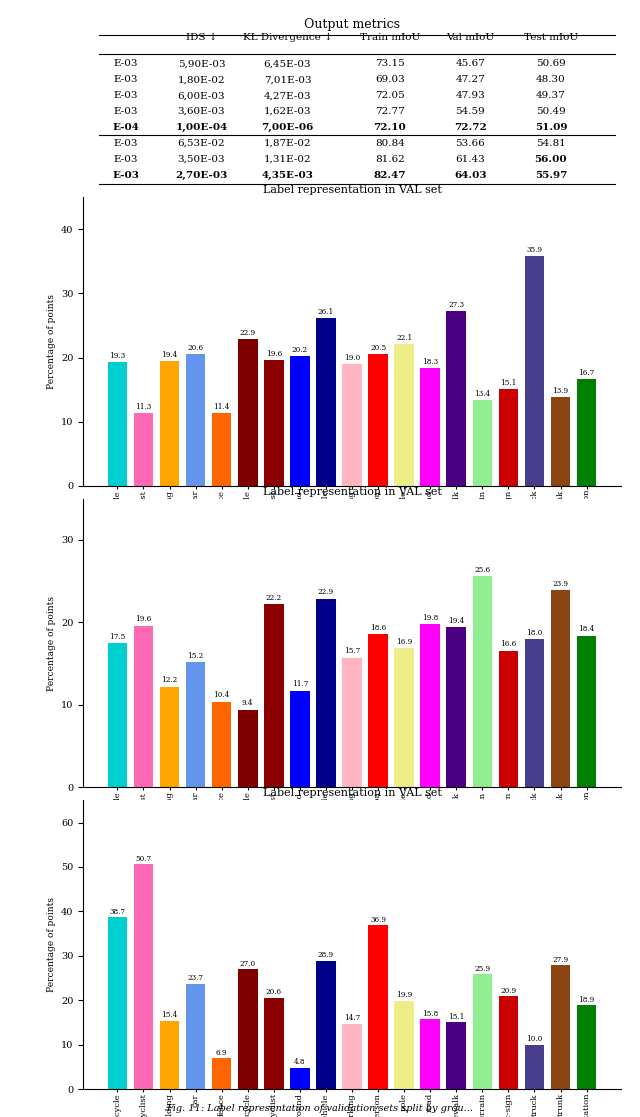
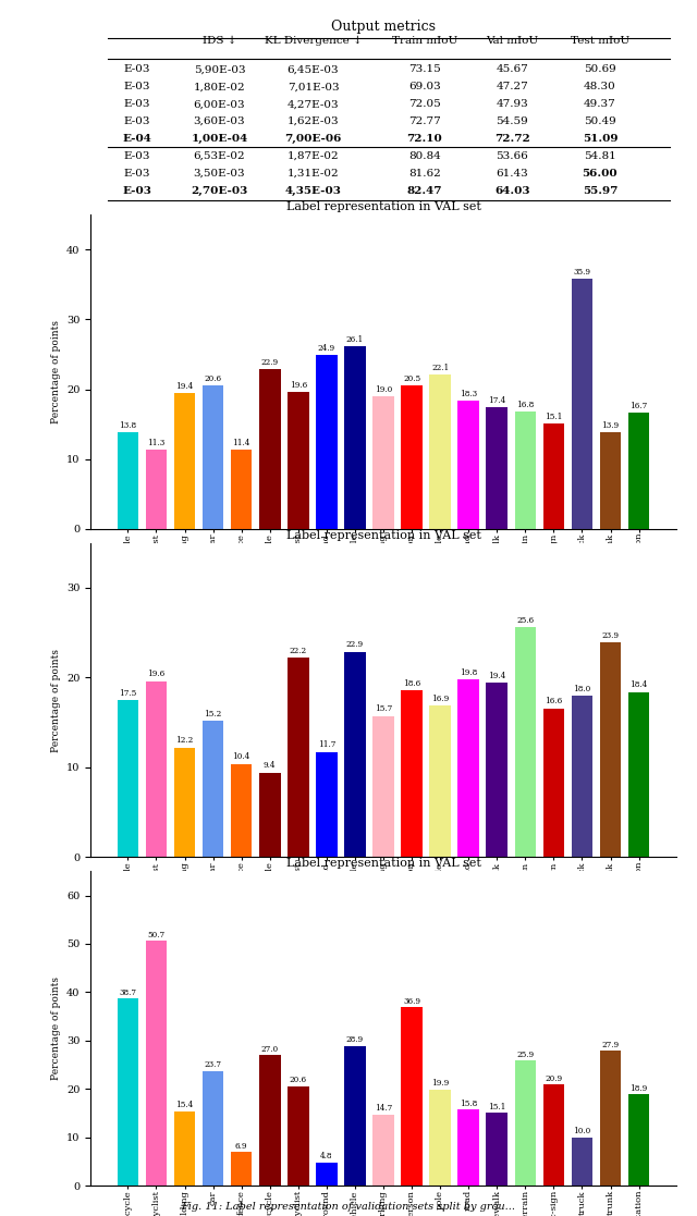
bicycle: 19.3 -> 13.8
other-ground: 20.2 -> 24.9
sidewalk: 27.3 -> 17.4
terrain: 13.4 -> 16.8
